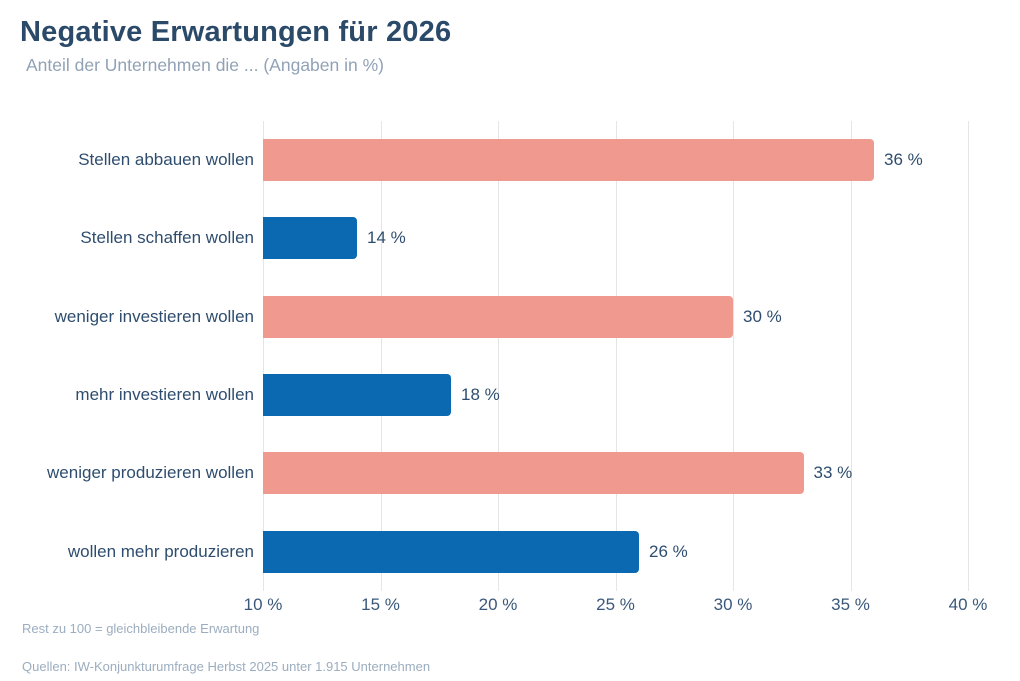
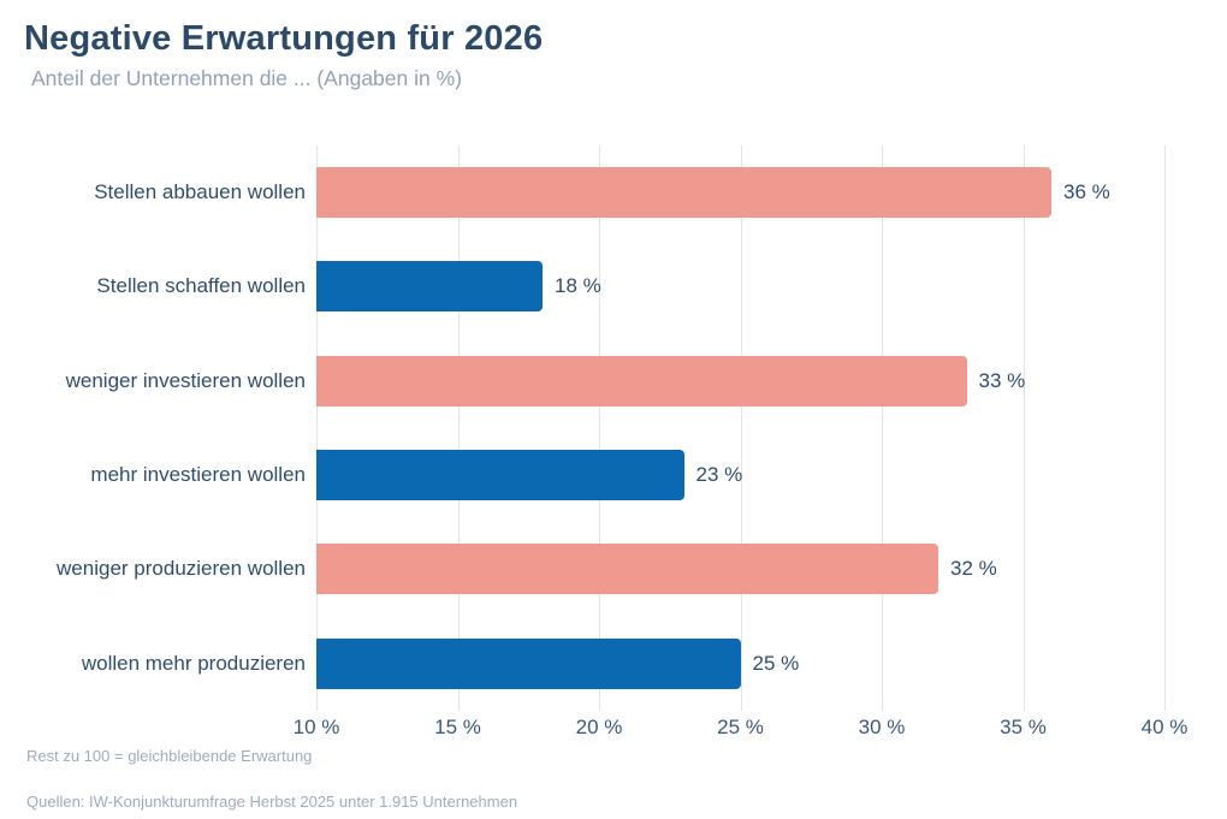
Stellen schaffen wollen: 14 -> 18
weniger investieren wollen: 30 -> 33
mehr investieren wollen: 18 -> 23
weniger produzieren wollen: 33 -> 32
wollen mehr produzieren: 26 -> 25
